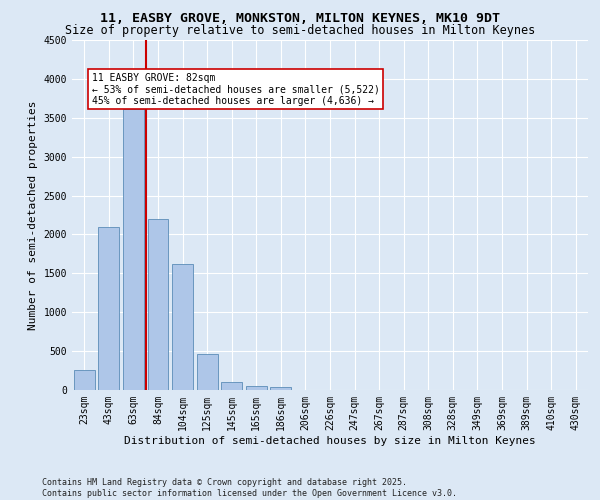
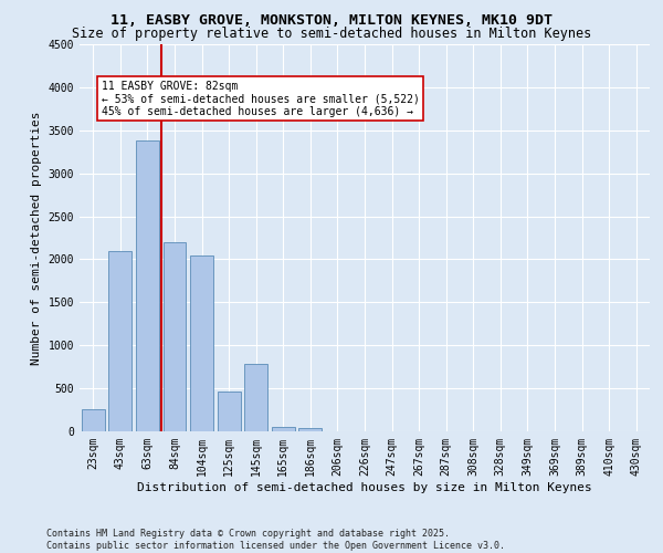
63sqm: 3610 -> 3380
104sqm: 1620 -> 2040
145sqm: 100 -> 780
